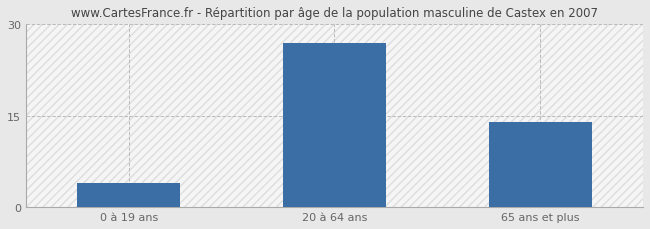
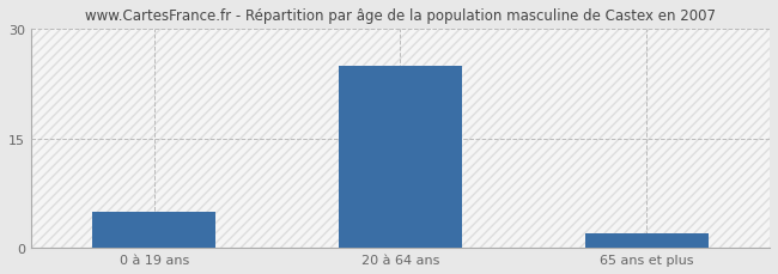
0 à 19 ans: 4 -> 5
20 à 64 ans: 27 -> 25
65 ans et plus: 14 -> 2
